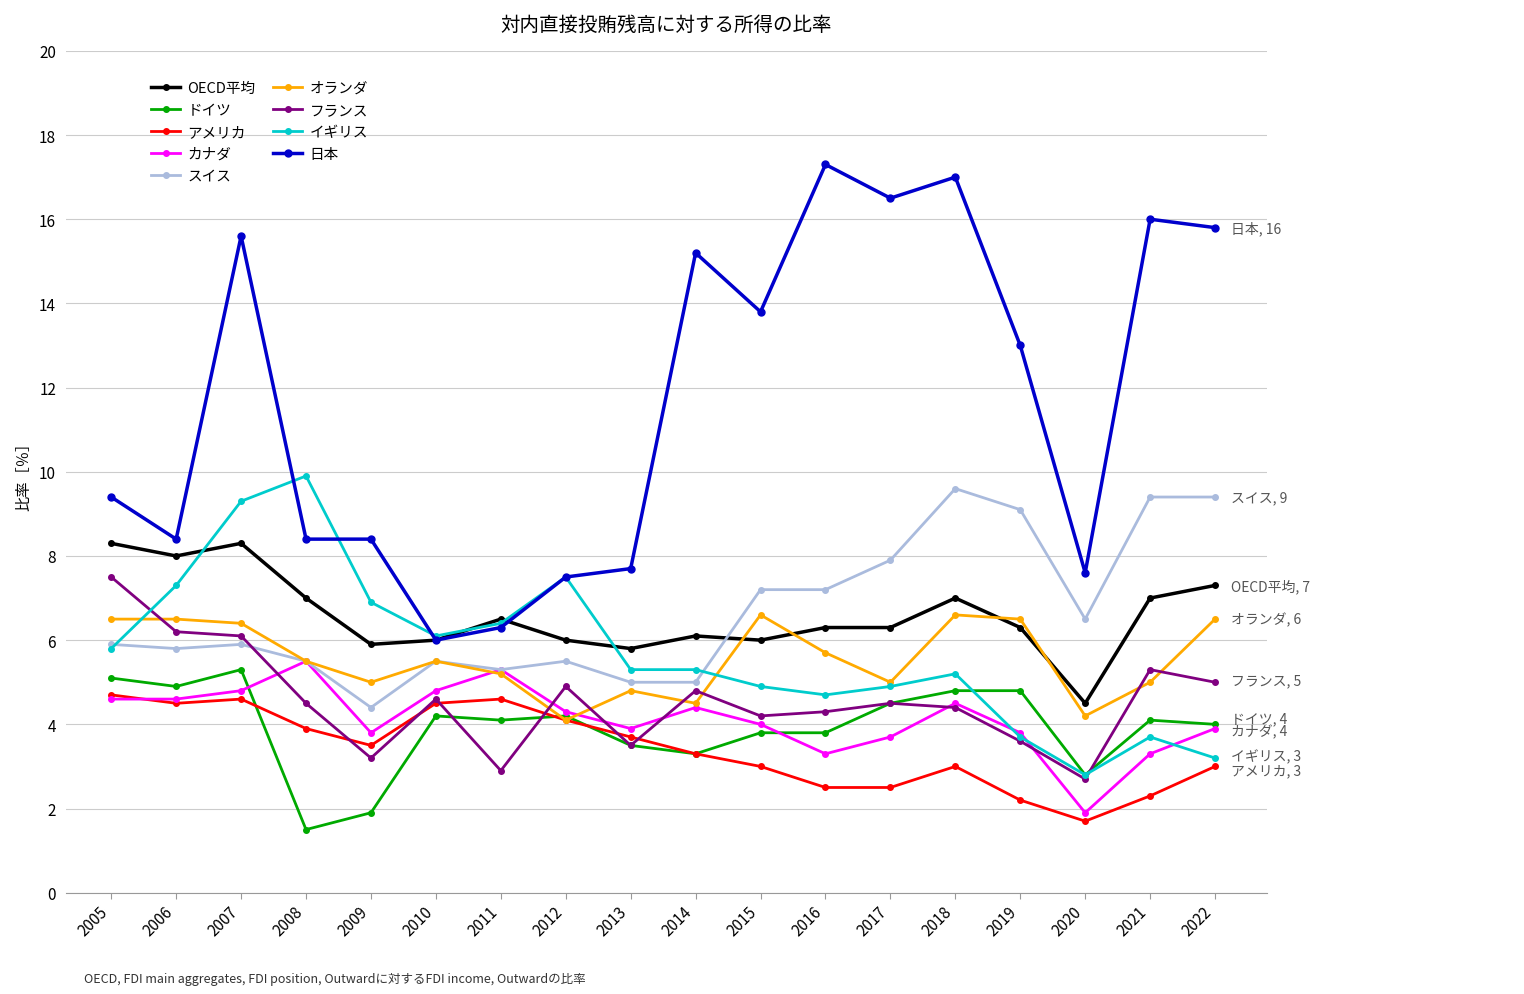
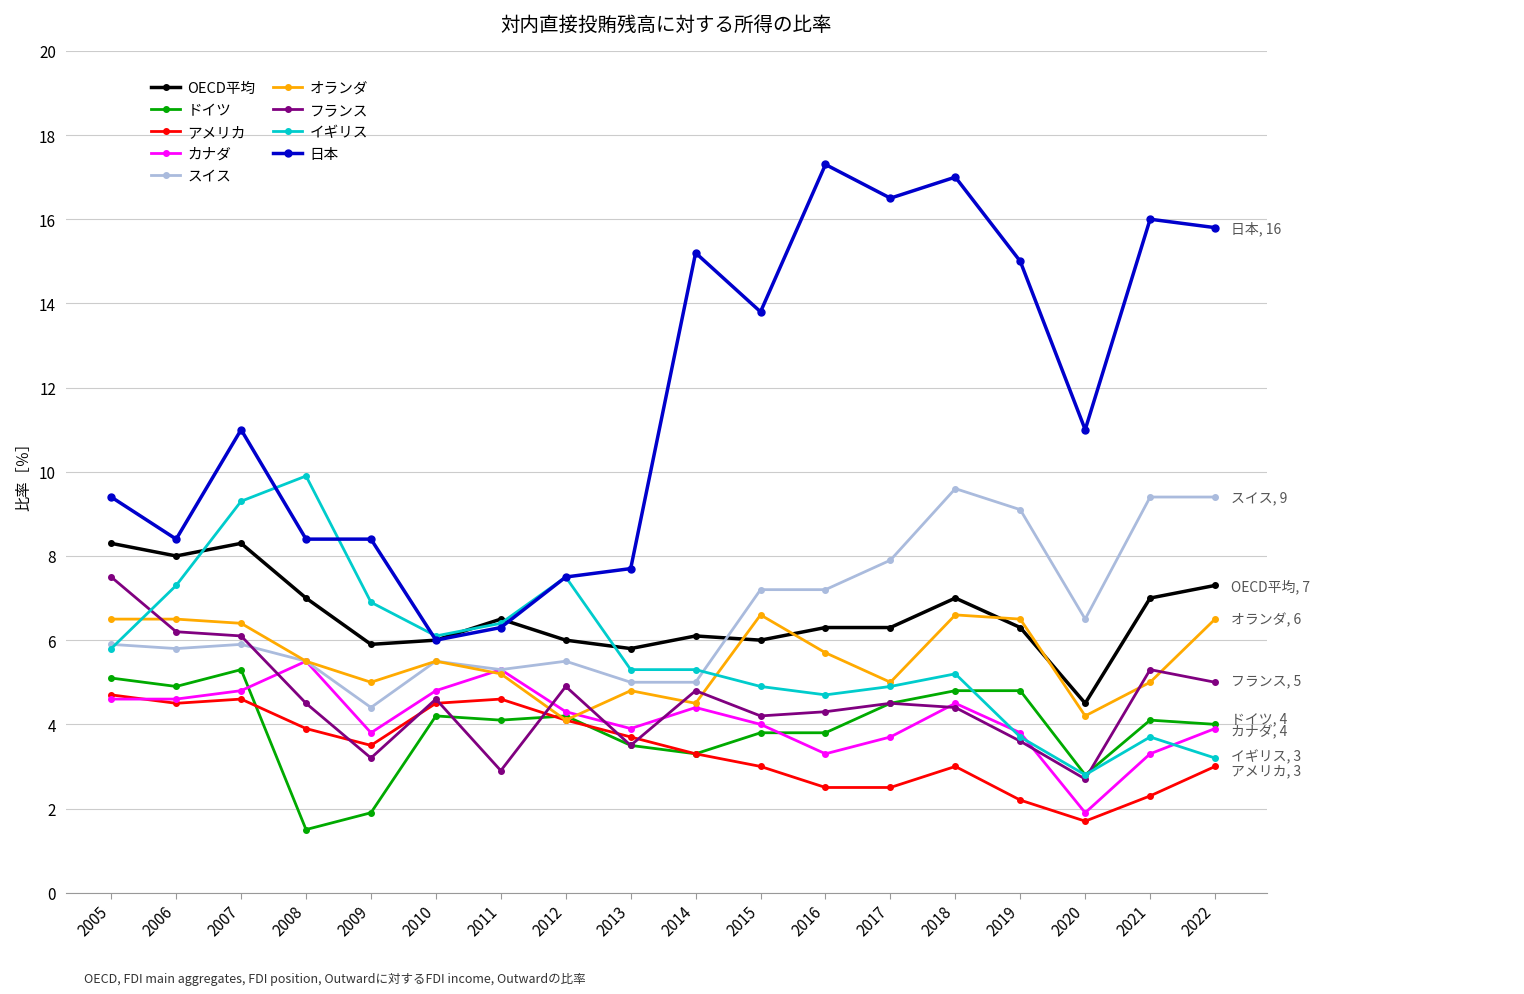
日本/2007: 15.6 -> 11.0
日本/2019: 13.0 -> 15.0
日本/2020: 7.6 -> 11.0
